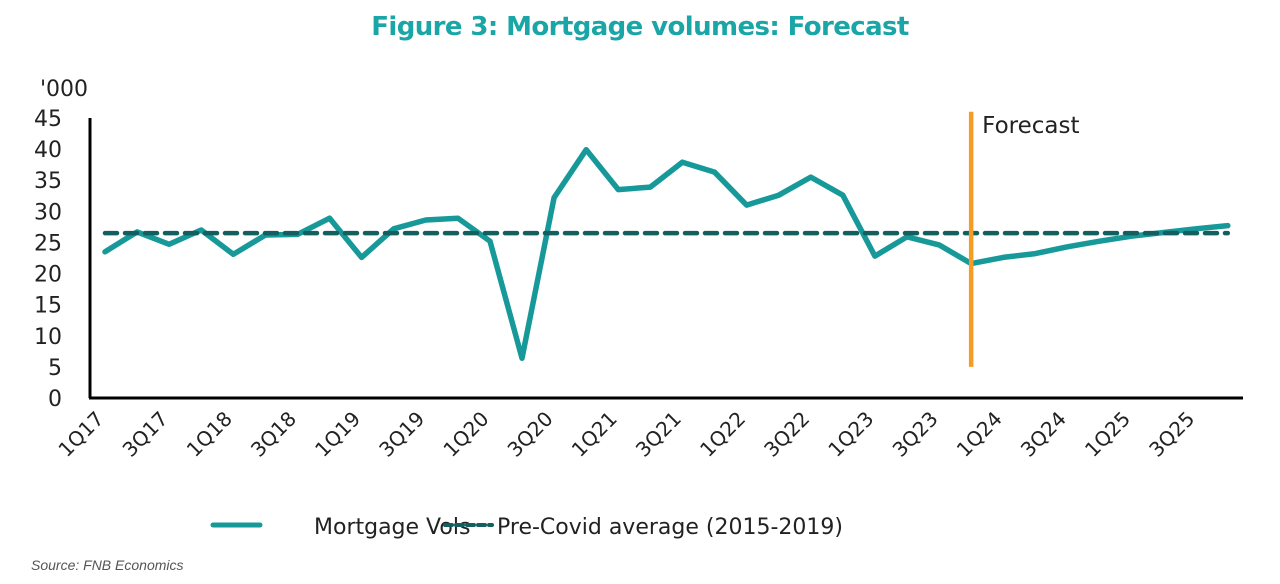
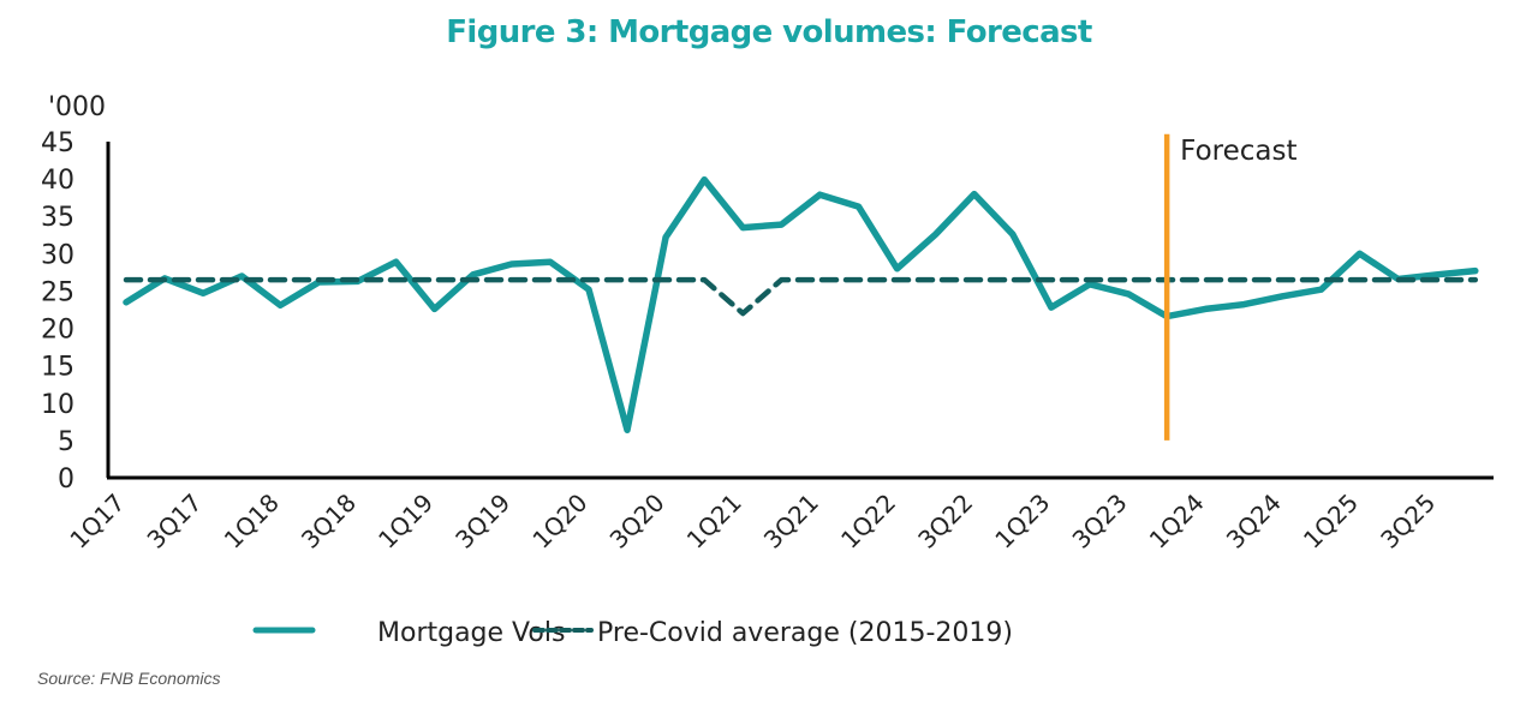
Pre-Covid average (2015-2019)/1Q21: 26 -> 22
Mortgage Vols/1Q22: 31 -> 28
Mortgage Vols/3Q22: 36 -> 38
Mortgage Vols/1Q25: 26 -> 30
